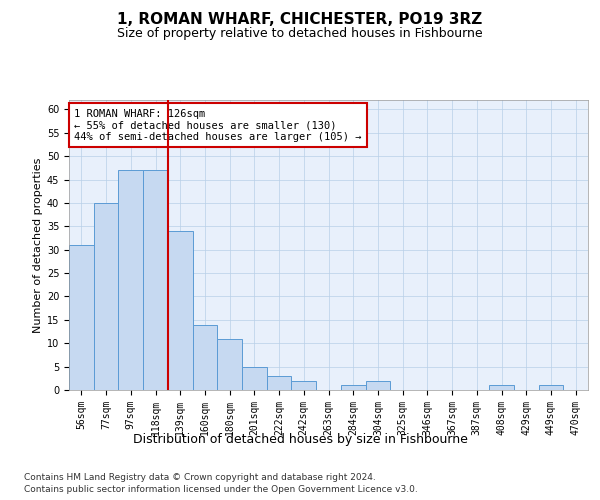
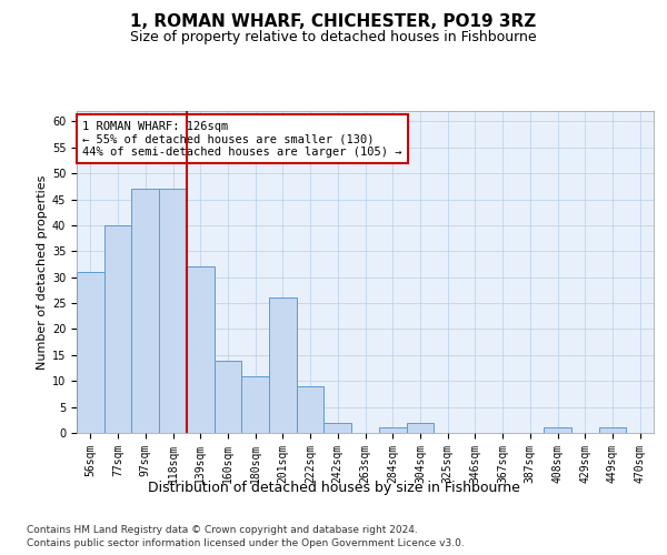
139sqm: 34 -> 32
201sqm: 5 -> 26
222sqm: 3 -> 9
